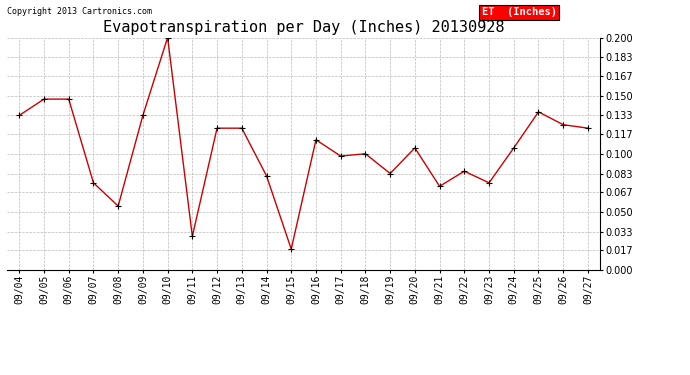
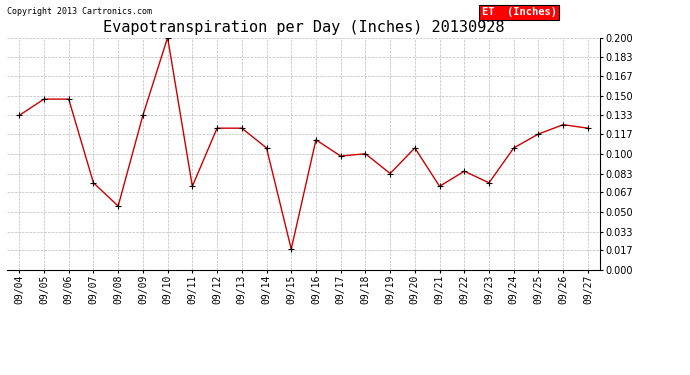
09/11: 0.029 -> 0.072
09/14: 0.081 -> 0.105
09/25: 0.136 -> 0.117
